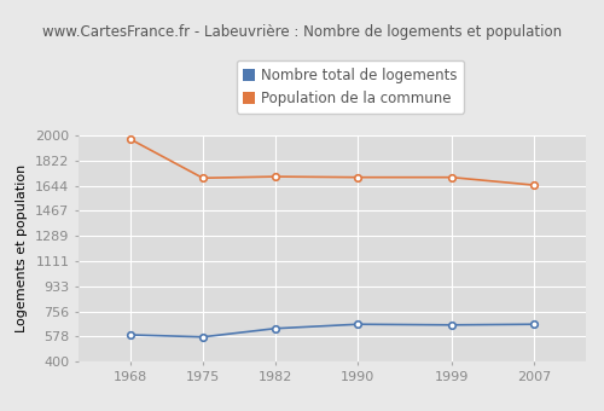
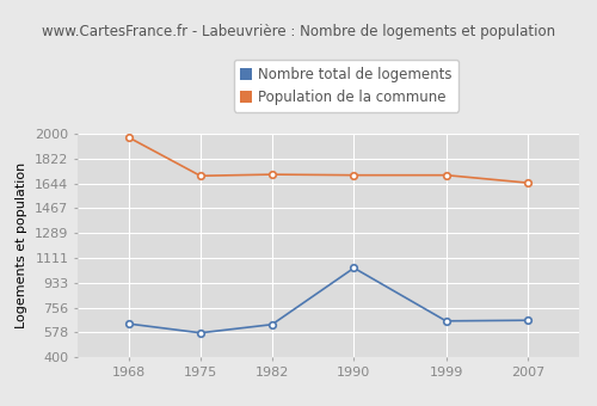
Nombre total de logements/1968: 590 -> 640
Nombre total de logements/1990: 660 -> 1040
